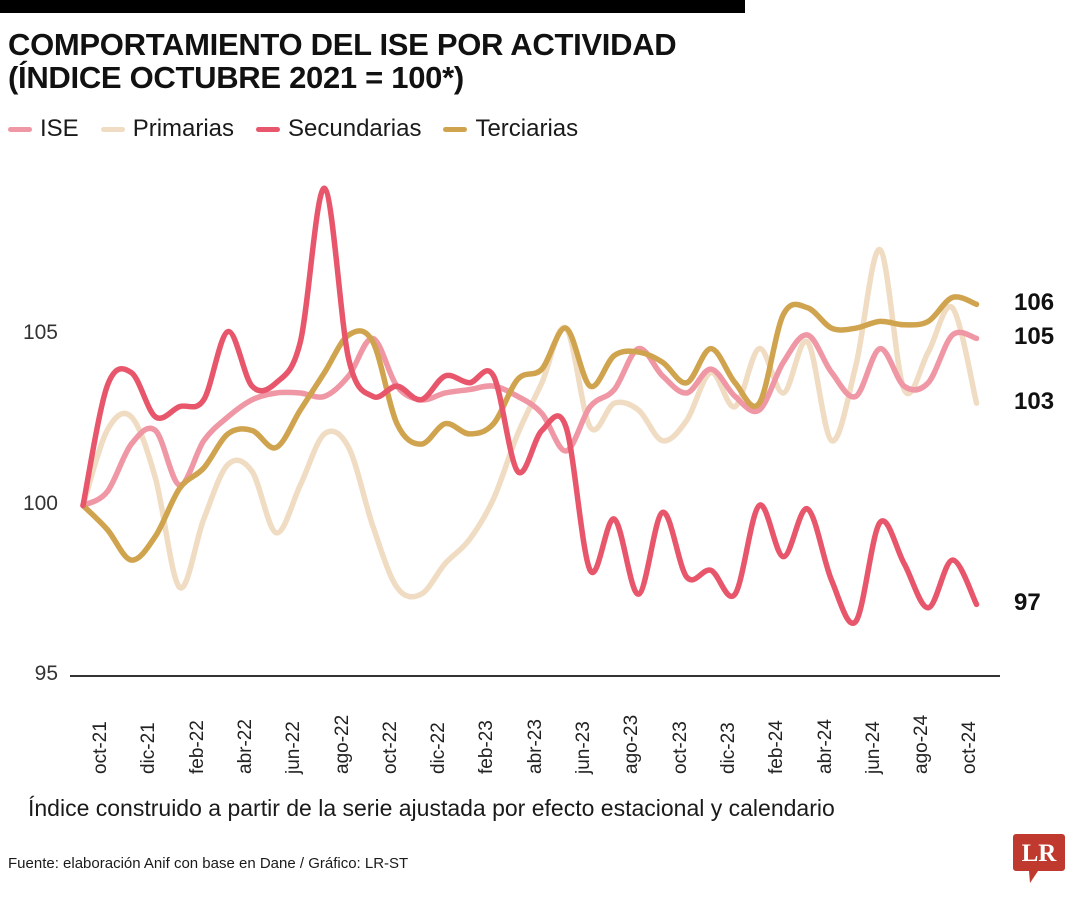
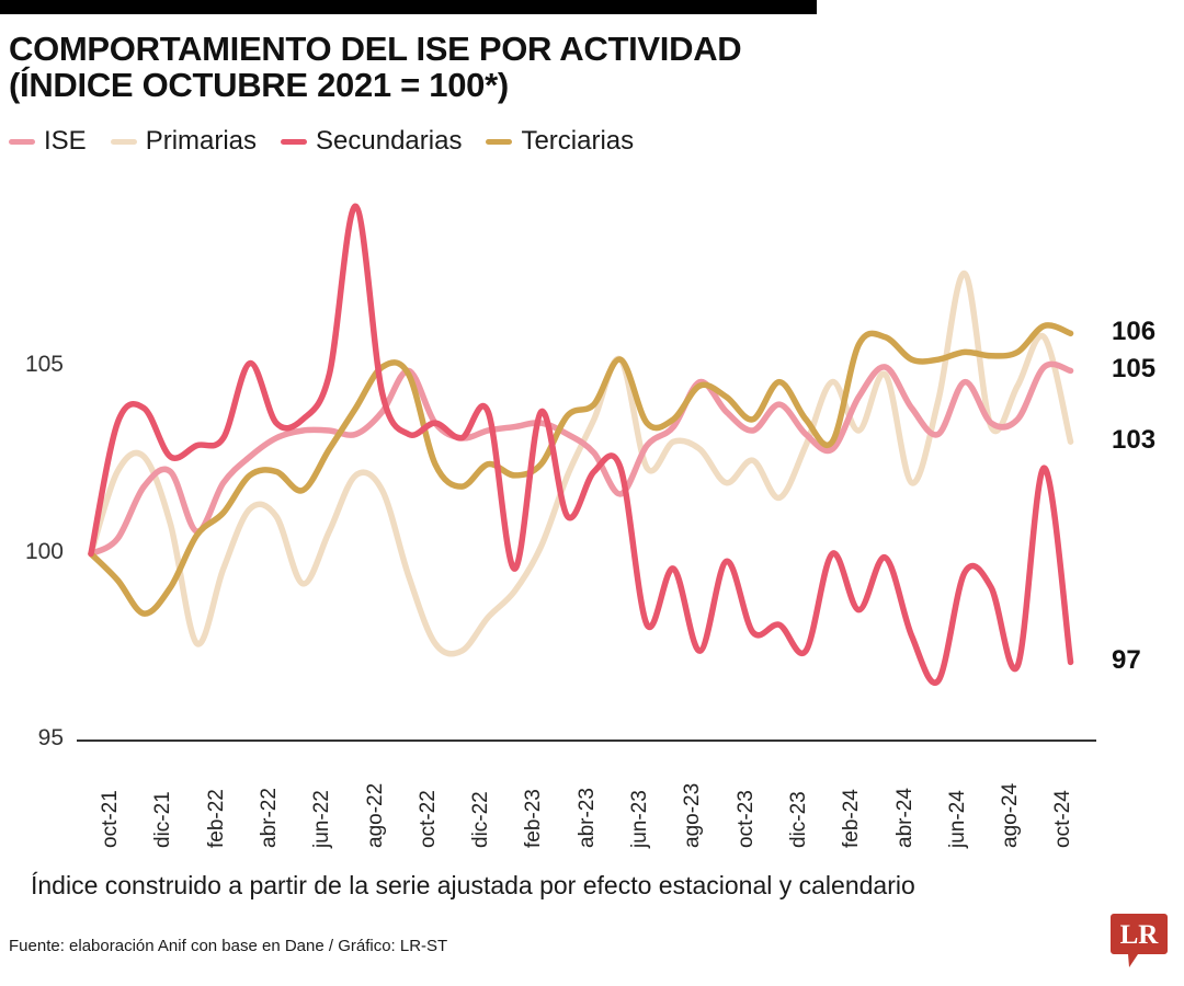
Secundarias/feb-23: 103.6 -> 99.6
Terciarias/ago-23: 104.4 -> 103.6
Primarias/dic-23: 103.9 -> 101.5
Secundarias/ago-24: 98.3 -> 99.1
Secundarias/oct-24: 98.4 -> 102.3
